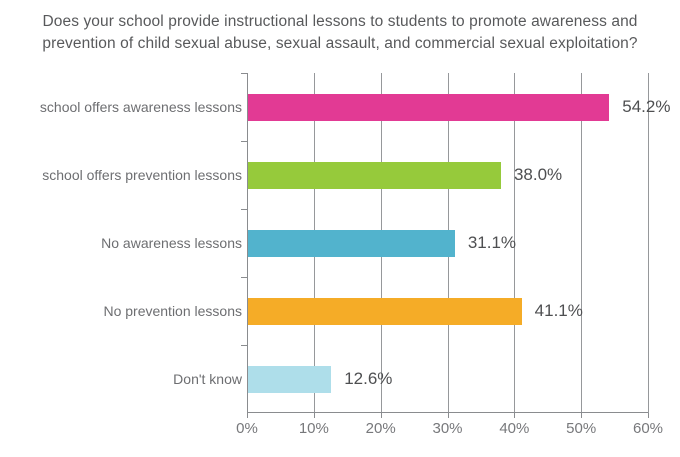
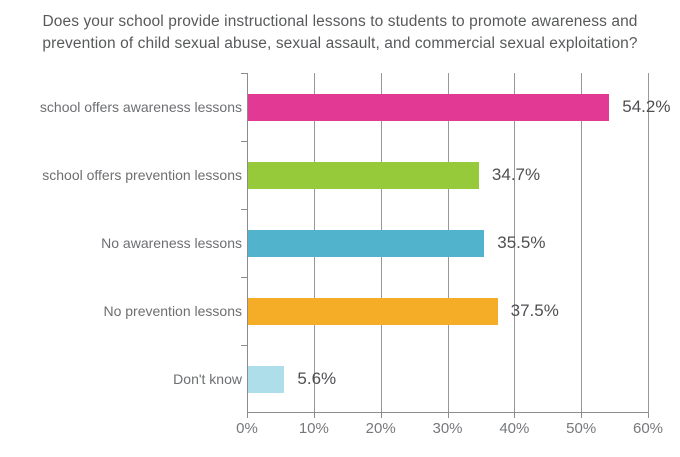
school offers prevention lessons: 38.0% -> 34.7%
No awareness lessons: 31.1% -> 35.5%
No prevention lessons: 41.1% -> 37.5%
Don't know: 12.6% -> 5.6%
